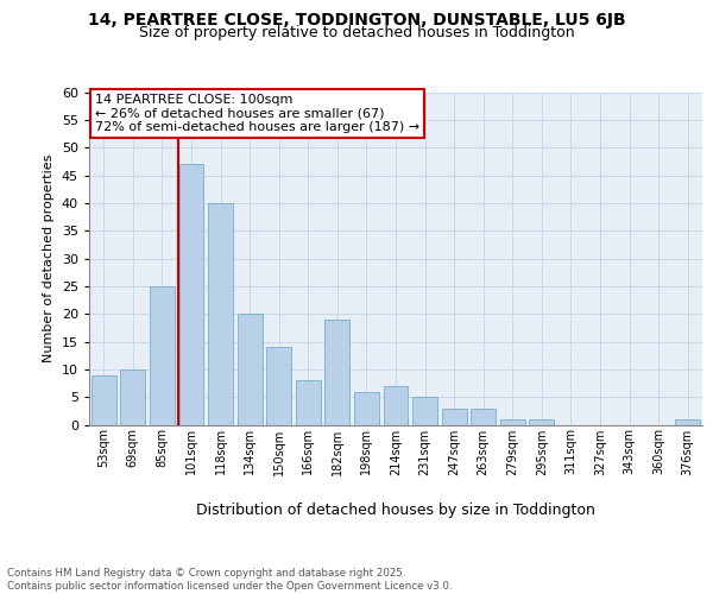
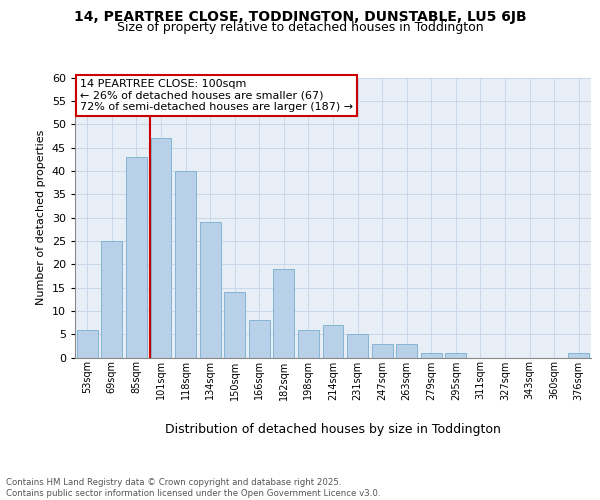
53sqm: 9 -> 6
69sqm: 10 -> 25
85sqm: 25 -> 43
134sqm: 20 -> 29
